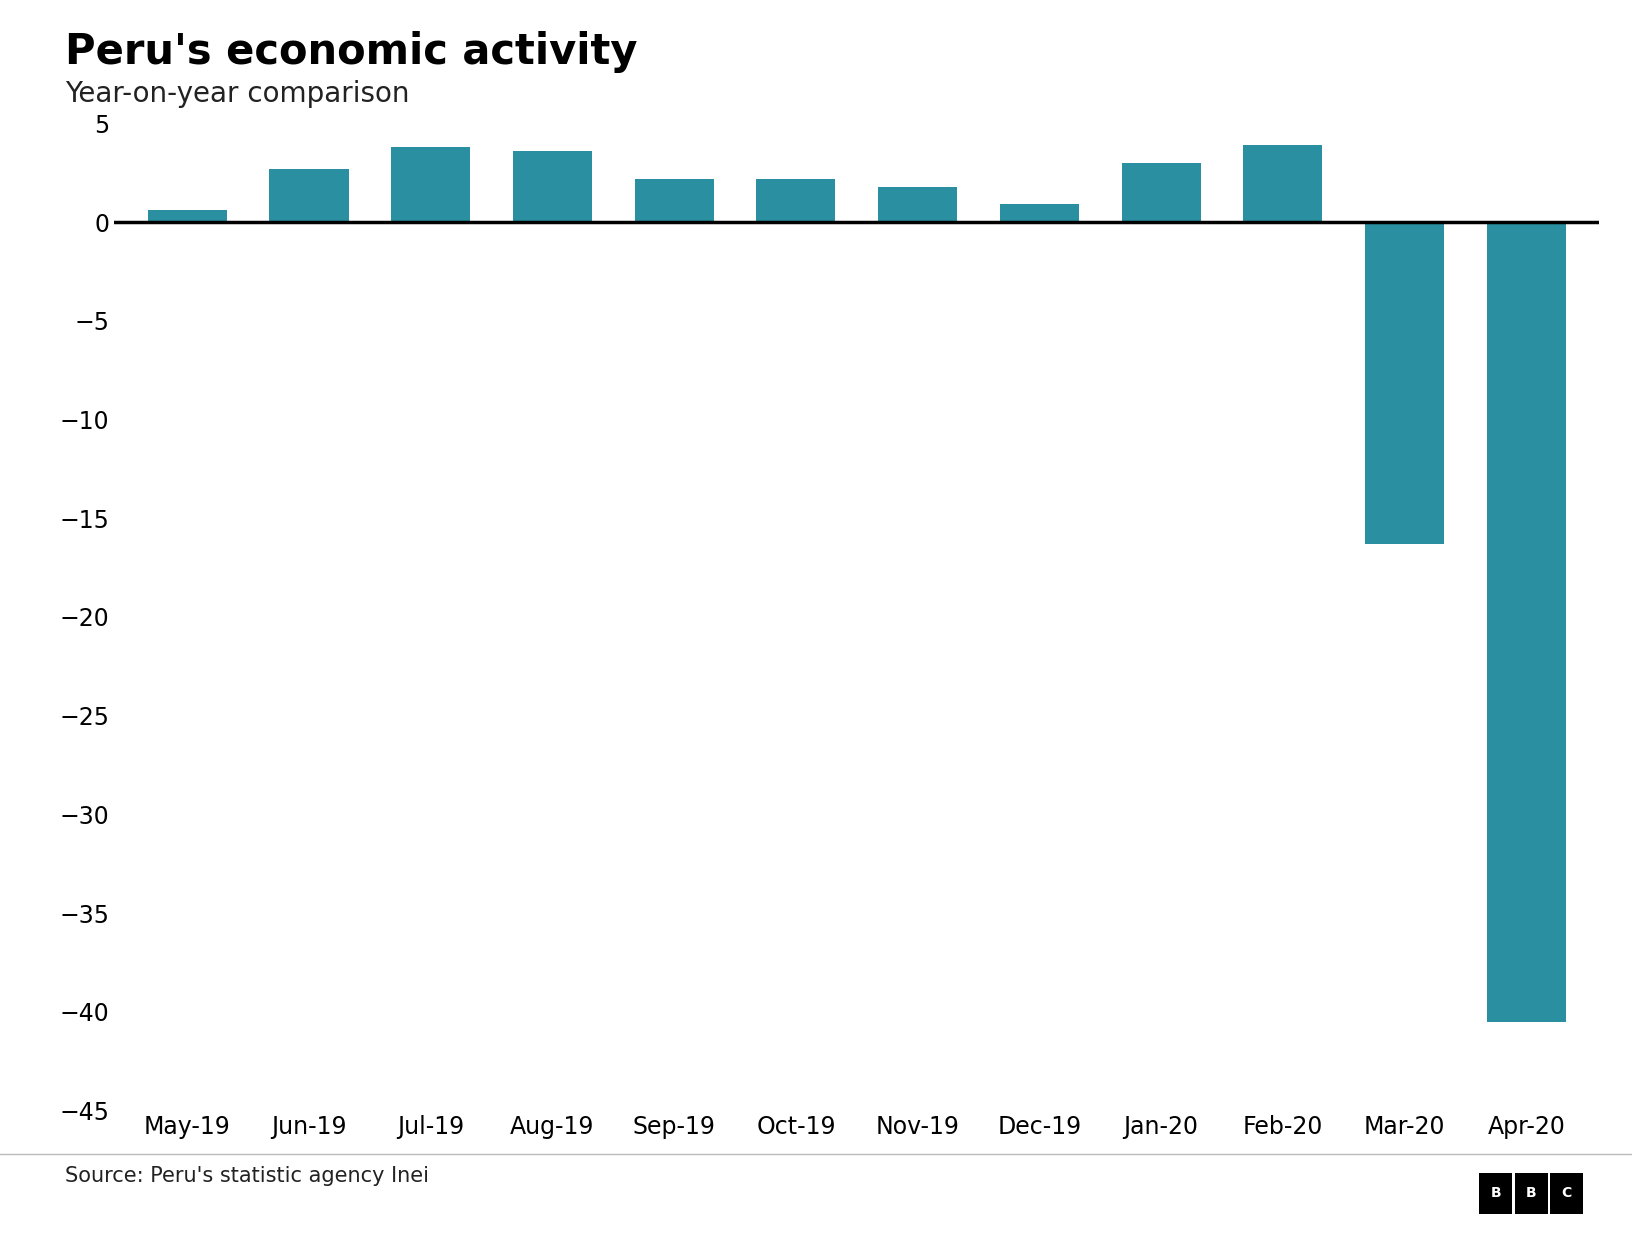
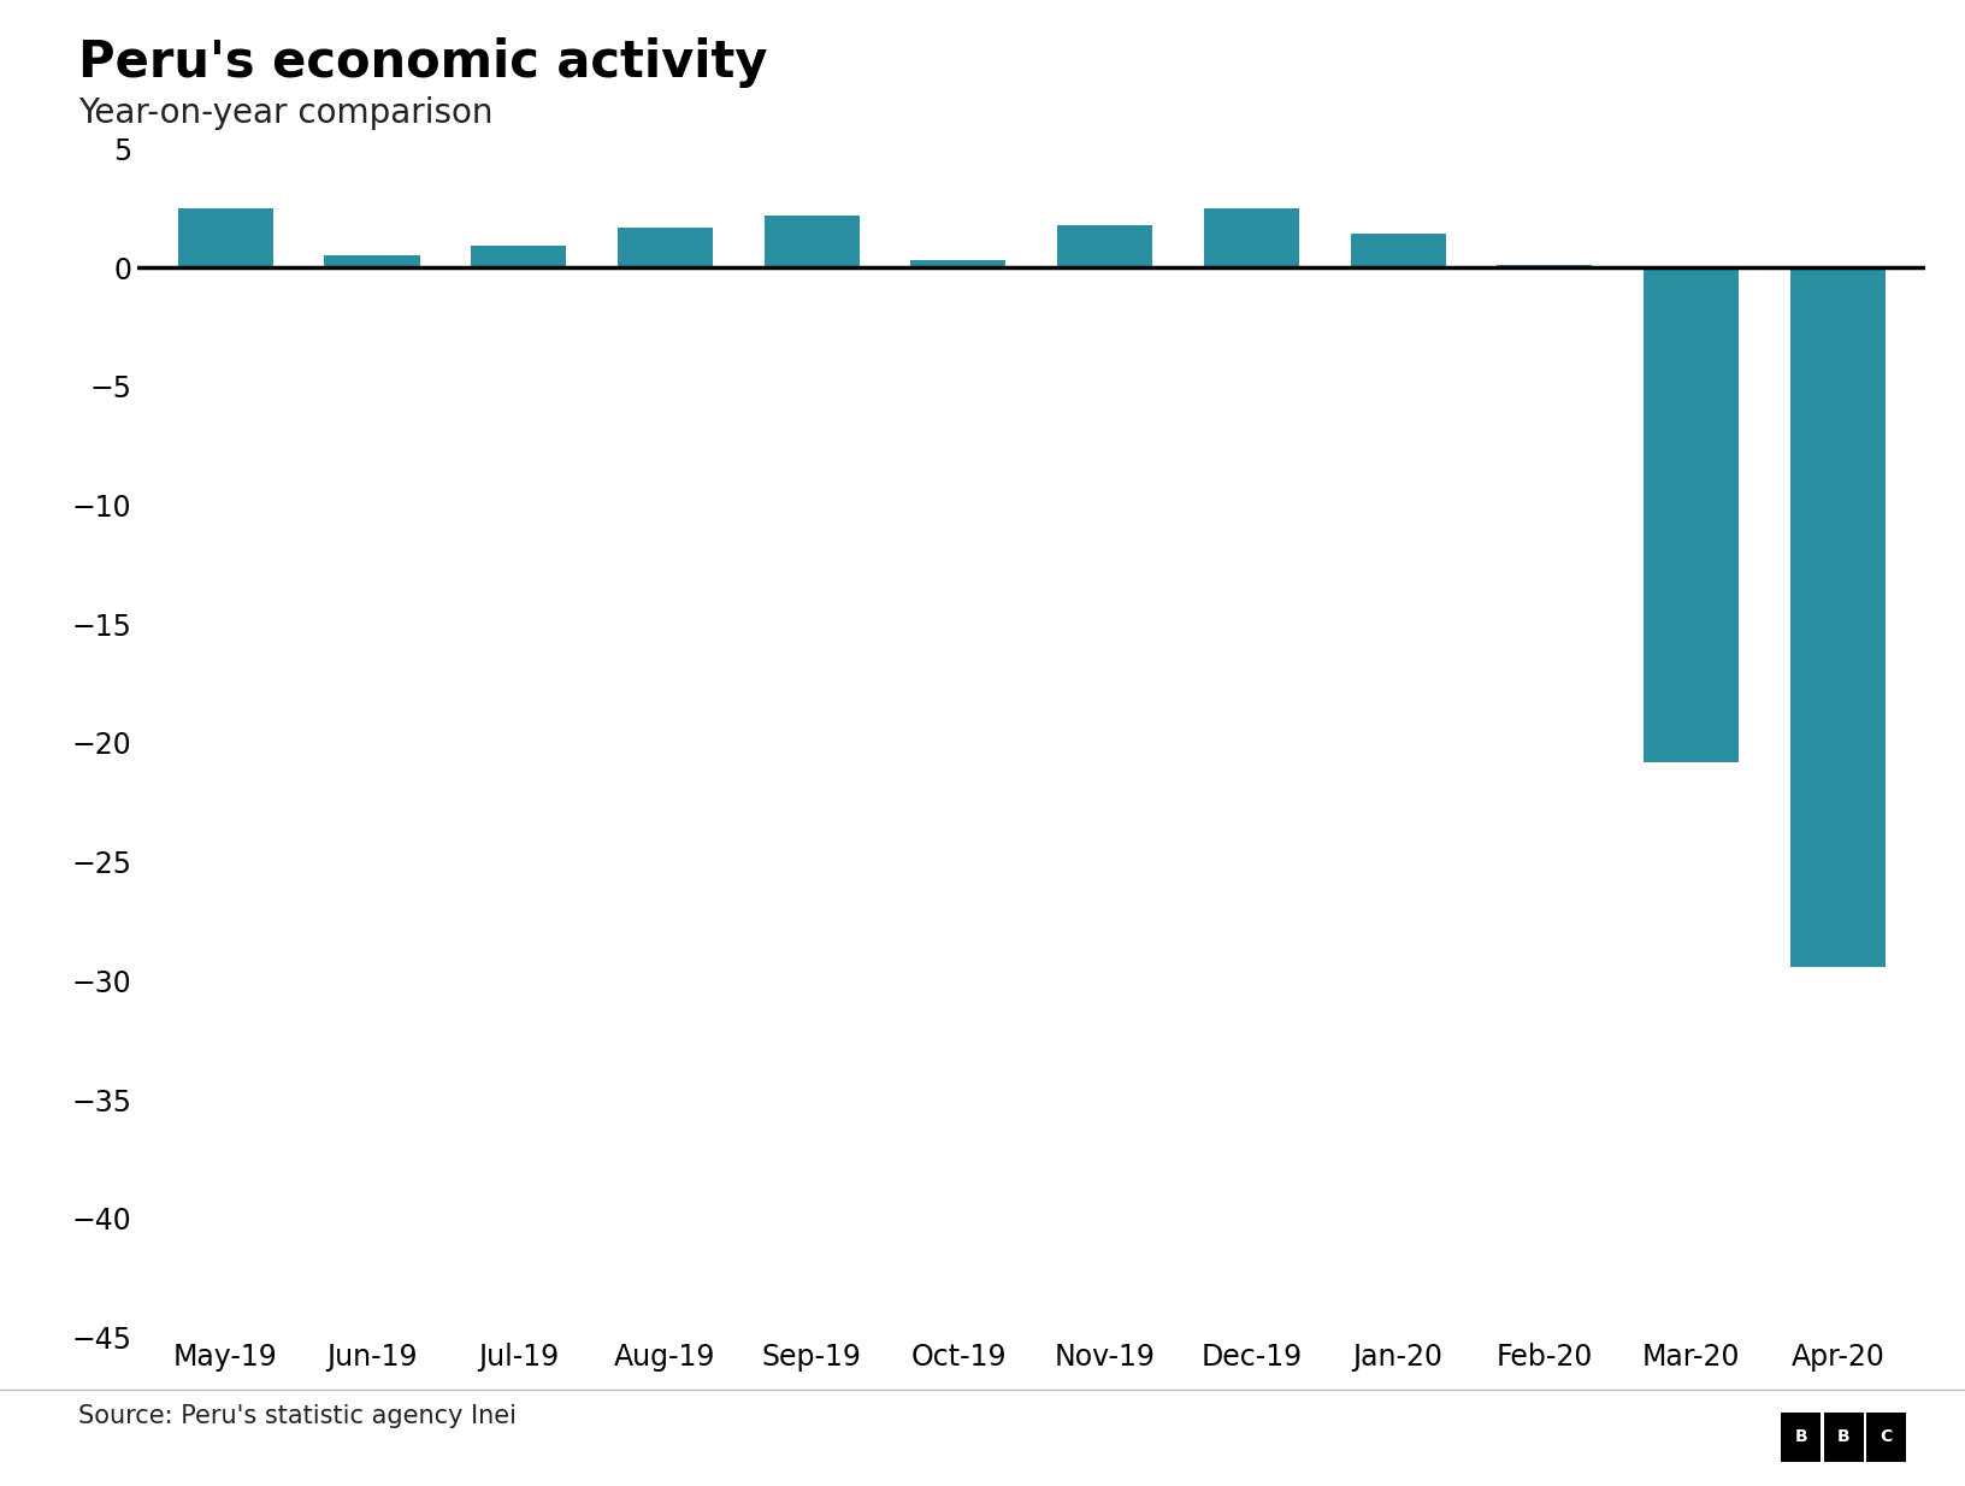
May-19: 0.6 -> 2.5
Jun-19: 2.7 -> 0.5
Jul-19: 3.8 -> 0.9
Aug-19: 3.6 -> 1.7
Oct-19: 2.2 -> 0.3
Dec-19: 0.9 -> 2.5
Jan-20: 3.0 -> 1.4
Feb-20: 3.9 -> 0.1
Mar-20: -16.3 -> -20.8
Apr-20: -40.5 -> -29.4
